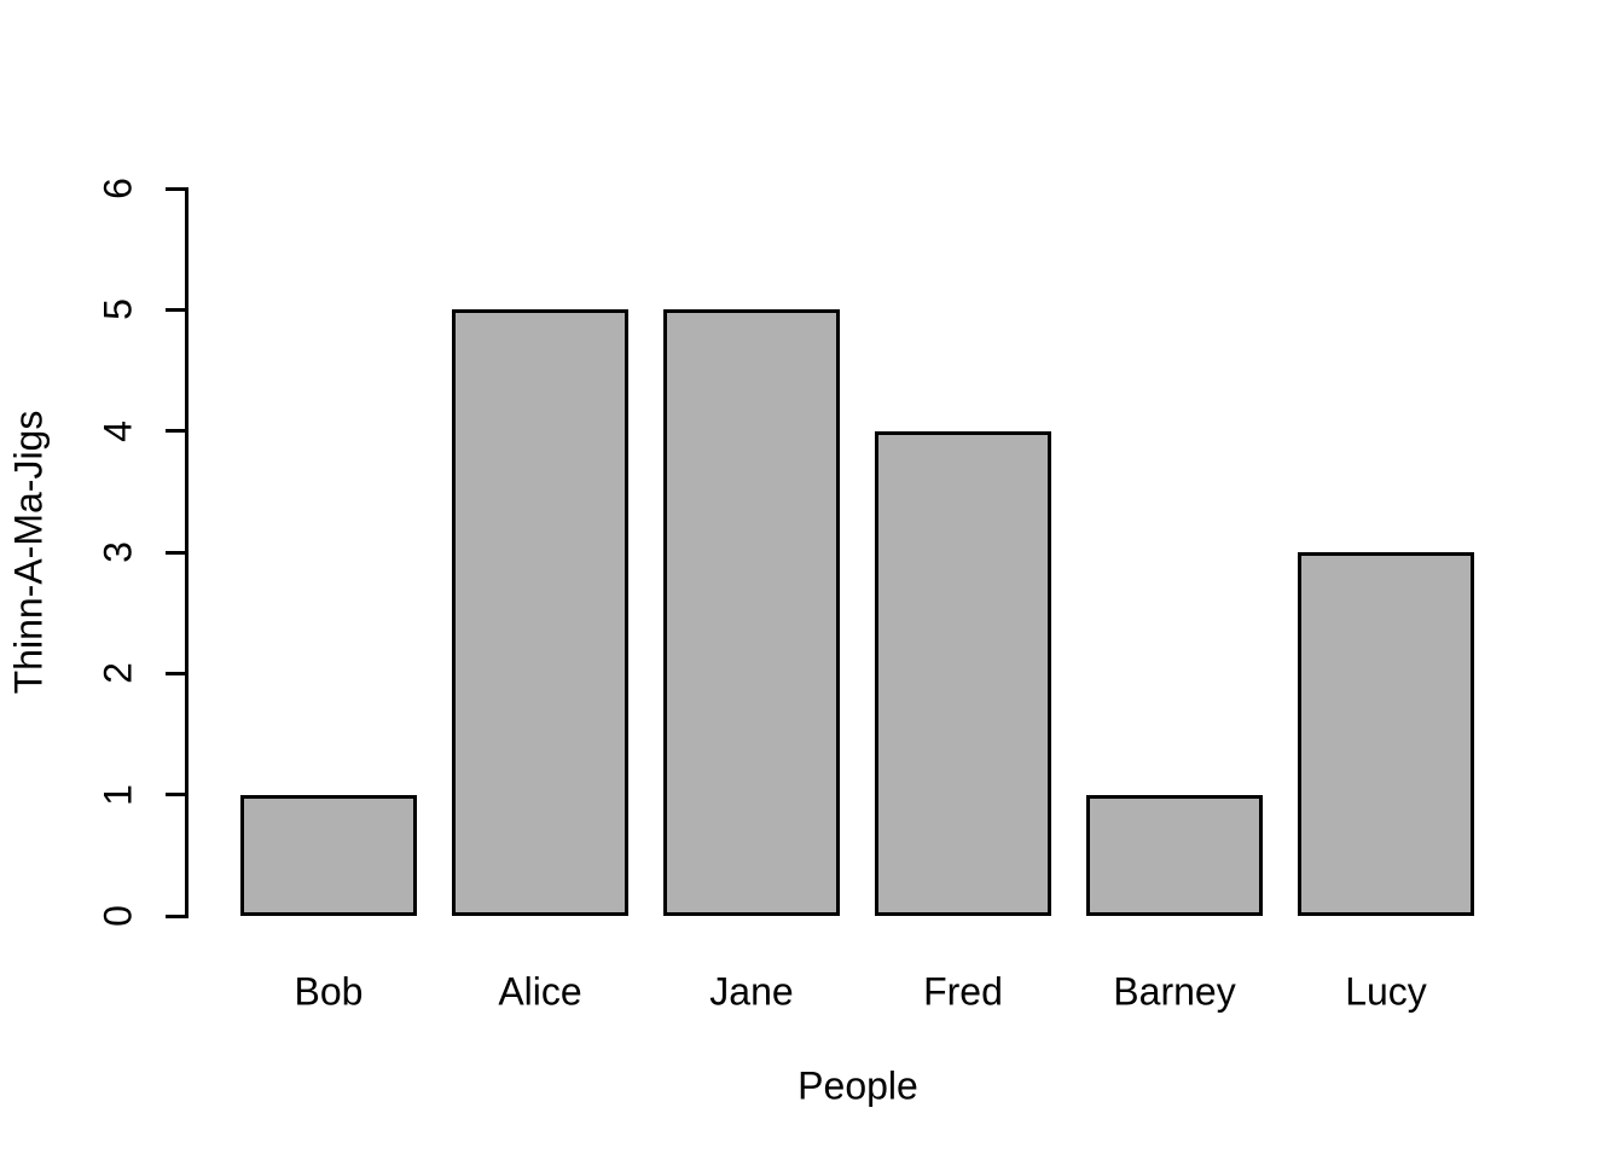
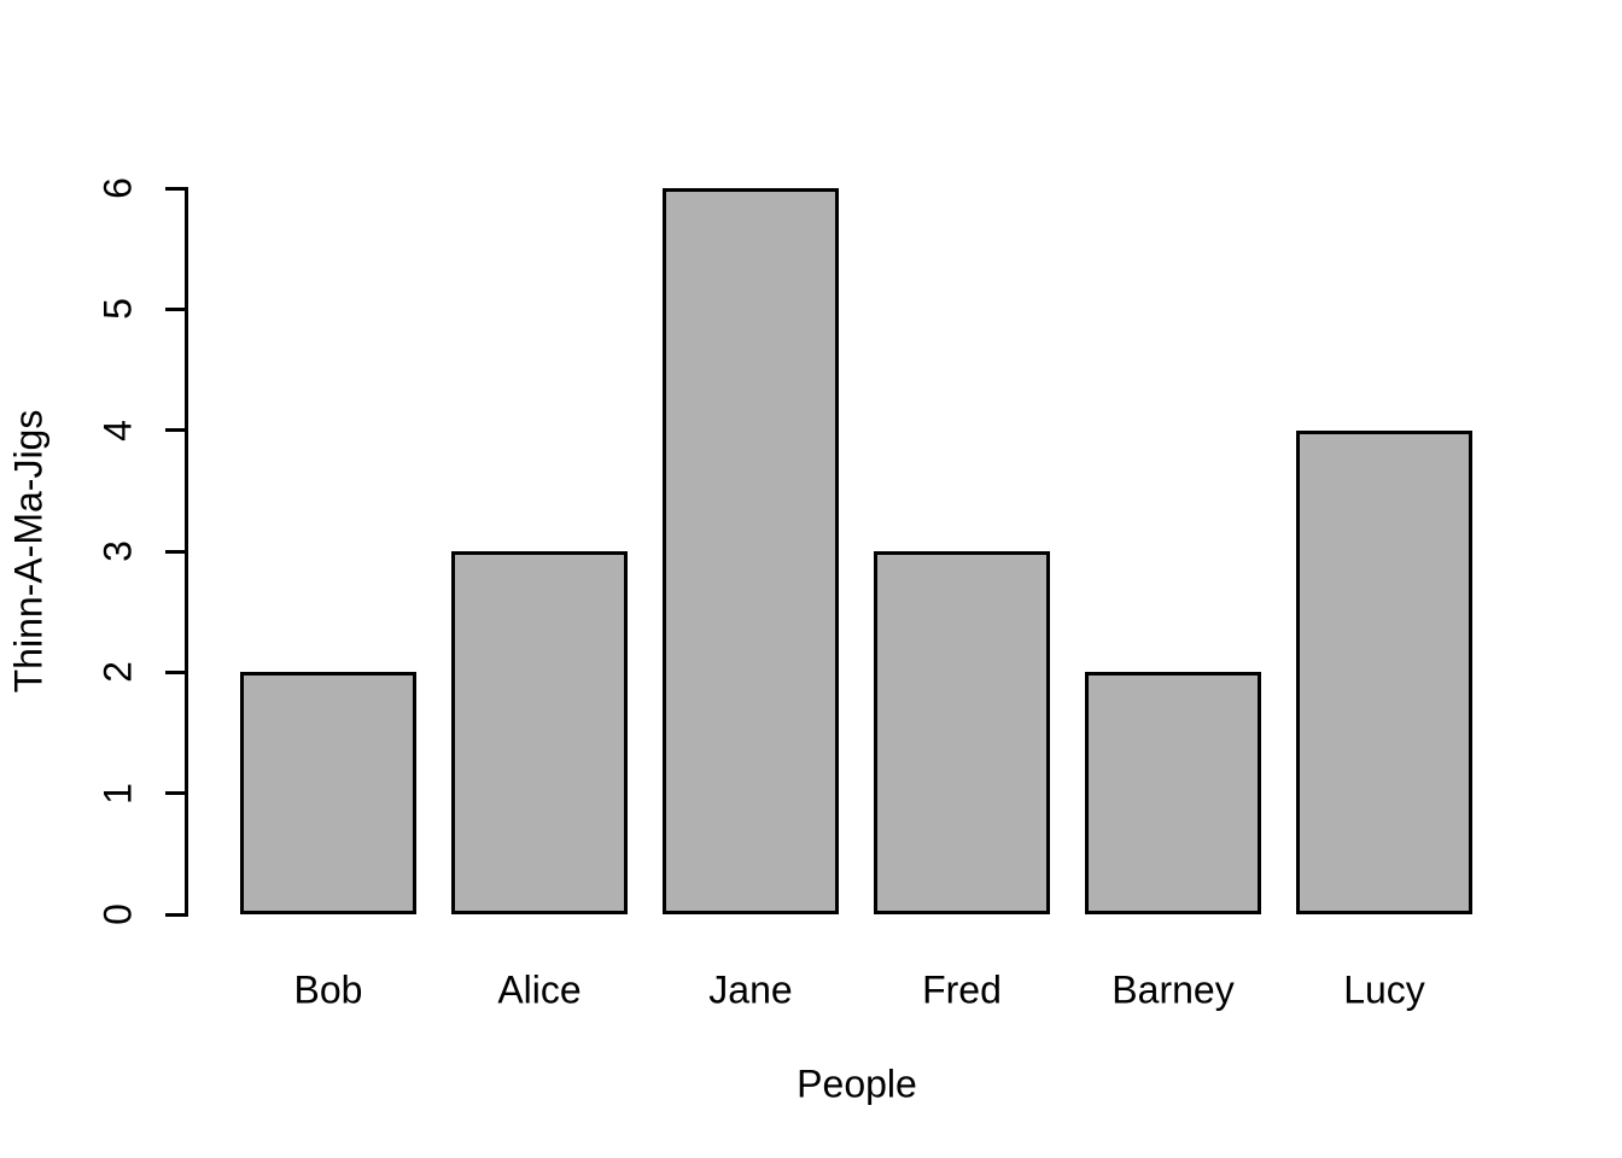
Bob: 1 -> 2
Alice: 5 -> 3
Jane: 5 -> 6
Fred: 4 -> 3
Barney: 1 -> 2
Lucy: 3 -> 4
